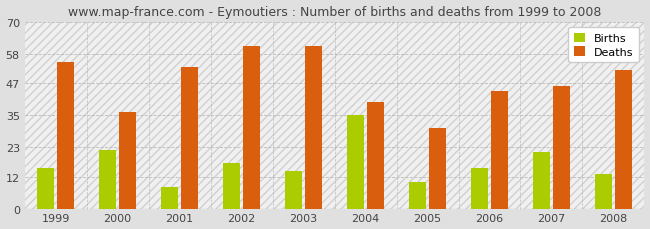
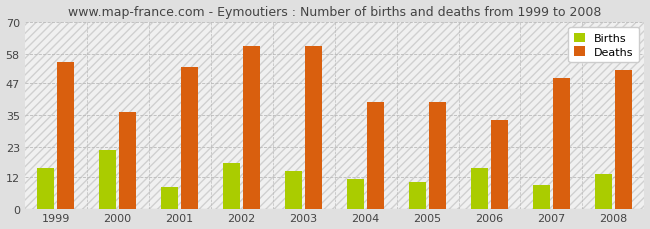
Births/2004: 35 -> 11
Deaths/2005: 30 -> 40
Deaths/2006: 44 -> 33
Births/2007: 21 -> 9
Deaths/2007: 46 -> 49
